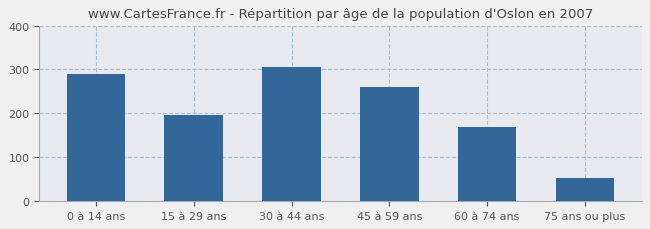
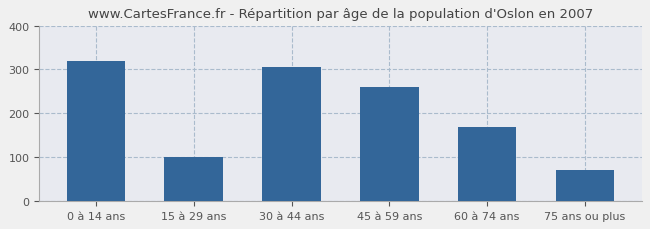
0 à 14 ans: 290 -> 320
15 à 29 ans: 195 -> 100
75 ans ou plus: 52 -> 70
